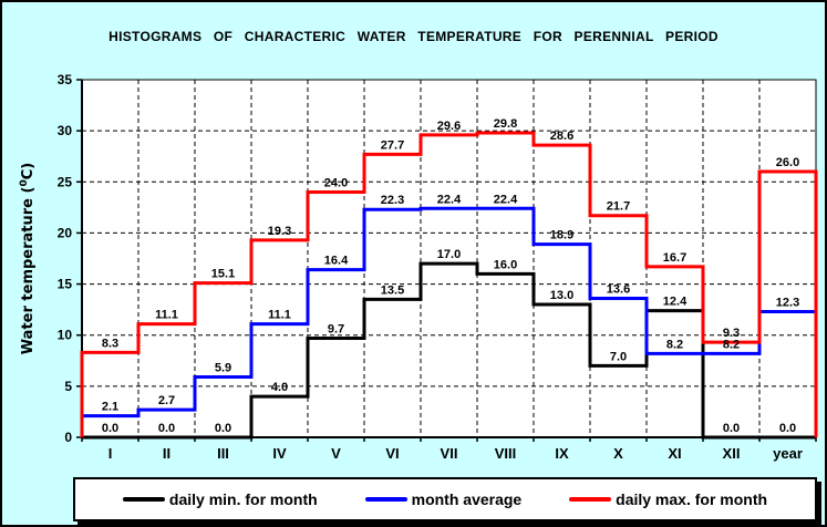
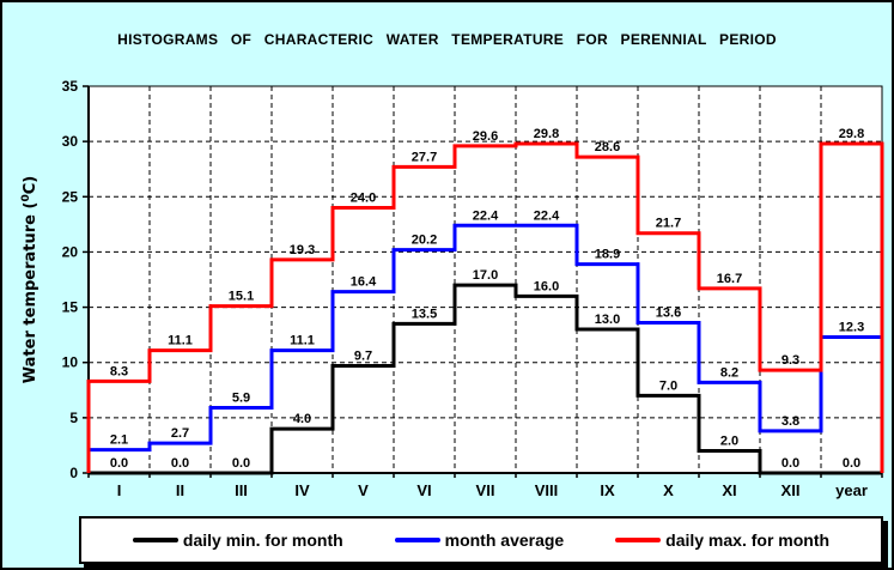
month average/VI: 22.3 -> 20.2
daily min. for month/XI: 12.4 -> 2.0
month average/XII: 8.2 -> 3.8
daily max. for month/year: 26.0 -> 29.8
